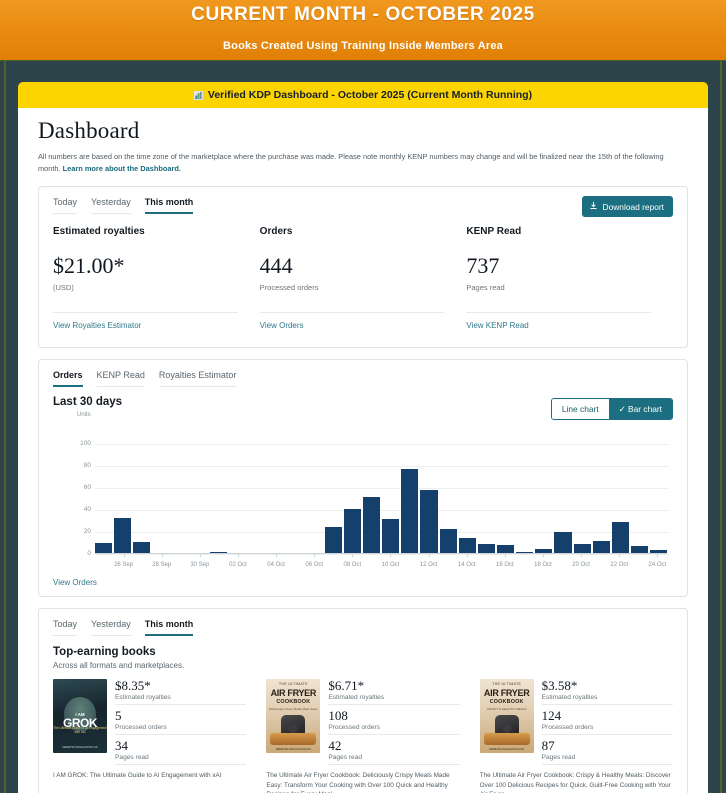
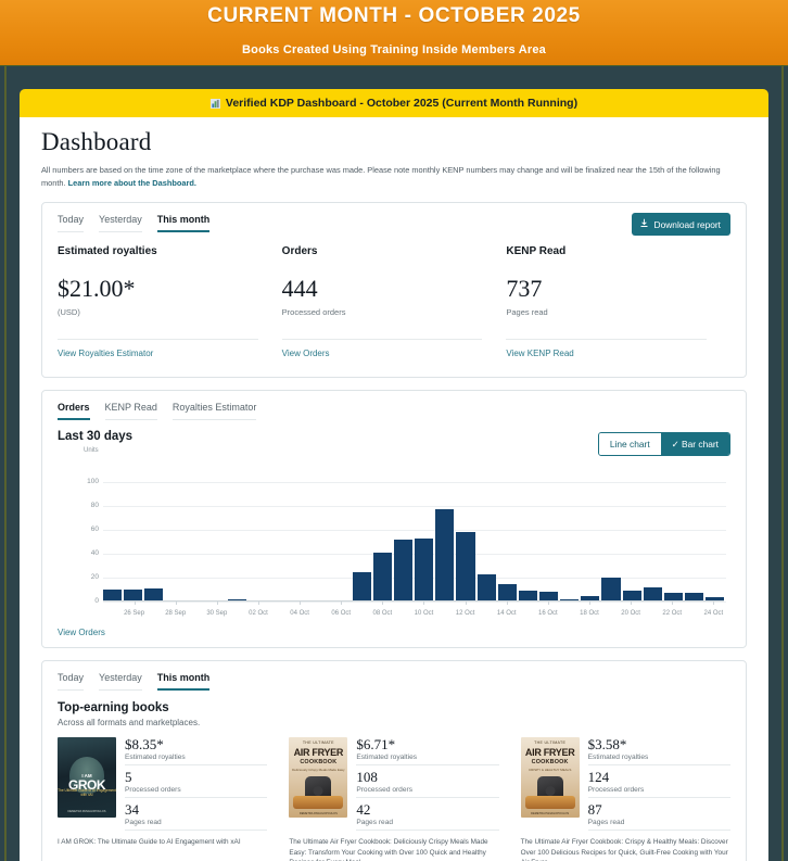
26 Sep: 33 -> 10
10 Oct: 32 -> 53
22 Oct: 29 -> 7
